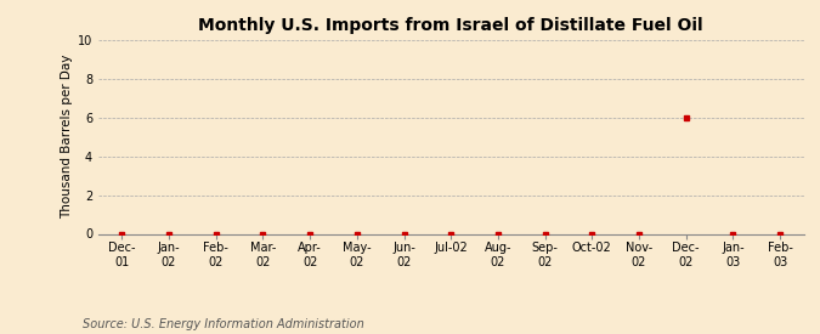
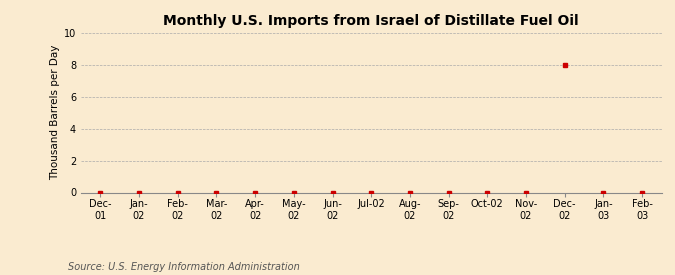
Dec- 02: 6 -> 8
